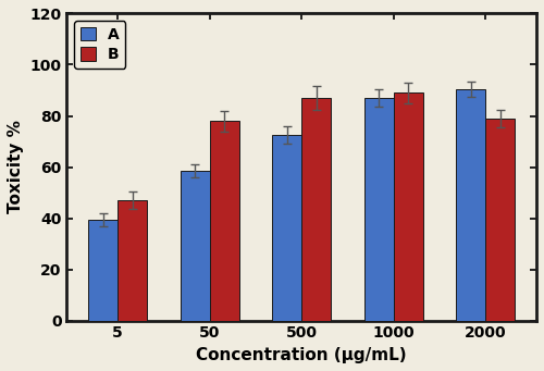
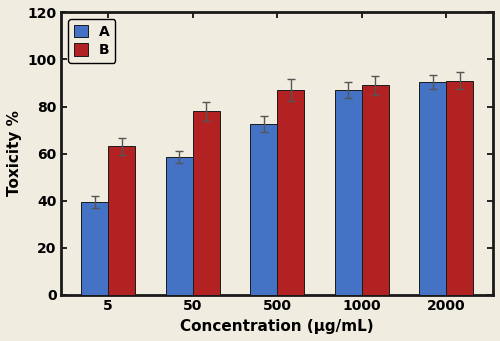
B/5: 47 -> 63
B/2000: 79 -> 91
